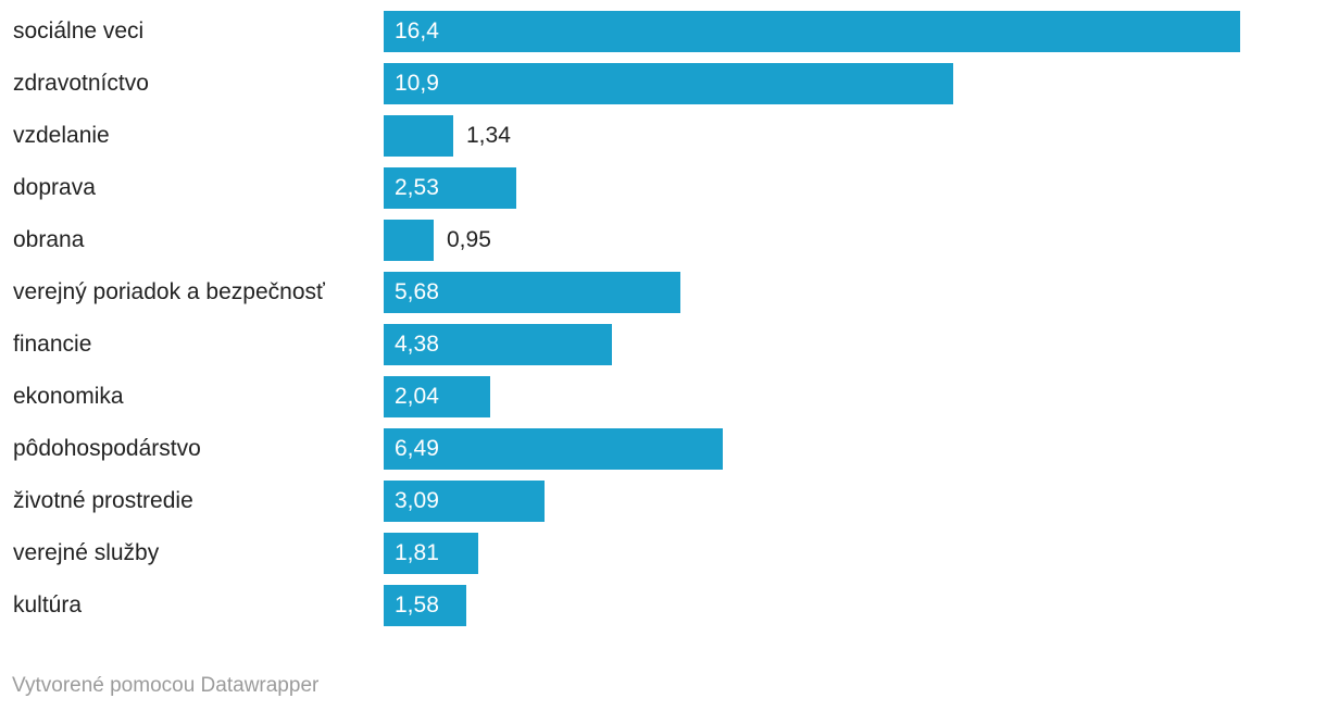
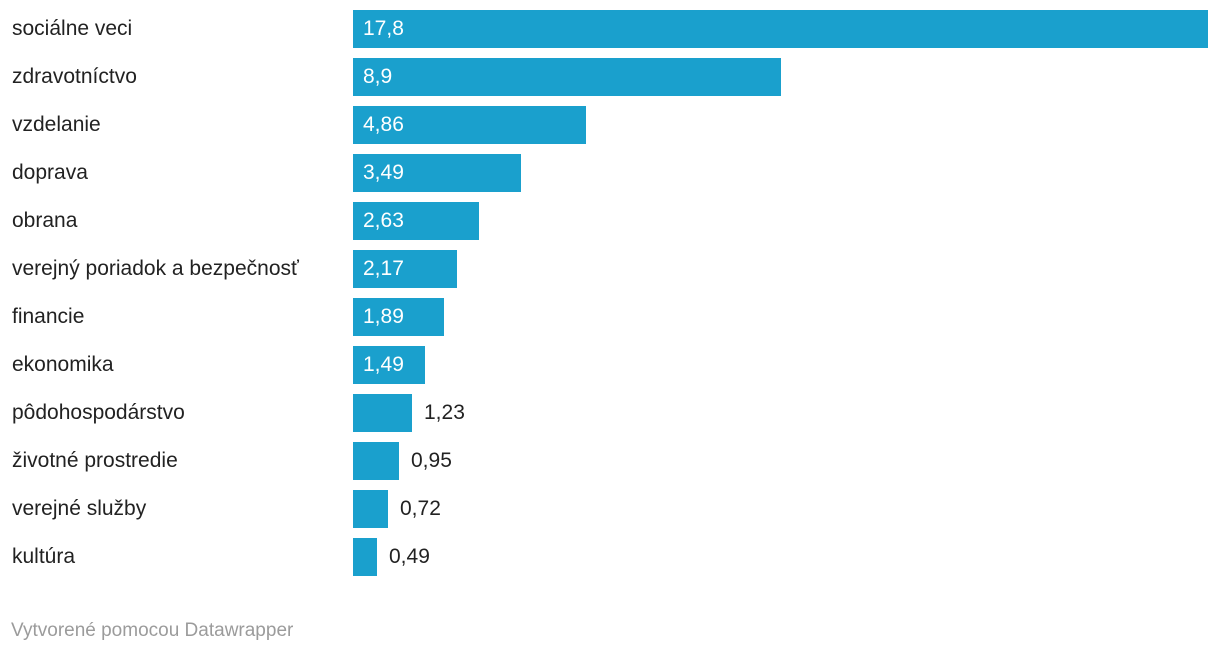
sociálne veci: 16,4 -> 17,8
zdravotníctvo: 10,9 -> 8,9
vzdelanie: 1,34 -> 4,86
doprava: 2,53 -> 3,49
obrana: 0,95 -> 2,63
verejný poriadok a bezpečnosť: 5,68 -> 2,17
financie: 4,38 -> 1,89
ekonomika: 2,04 -> 1,49
pôdohospodárstvo: 6,49 -> 1,23
životné prostredie: 3,09 -> 0,95
verejné služby: 1,81 -> 0,72
kultúra: 1,58 -> 0,49
